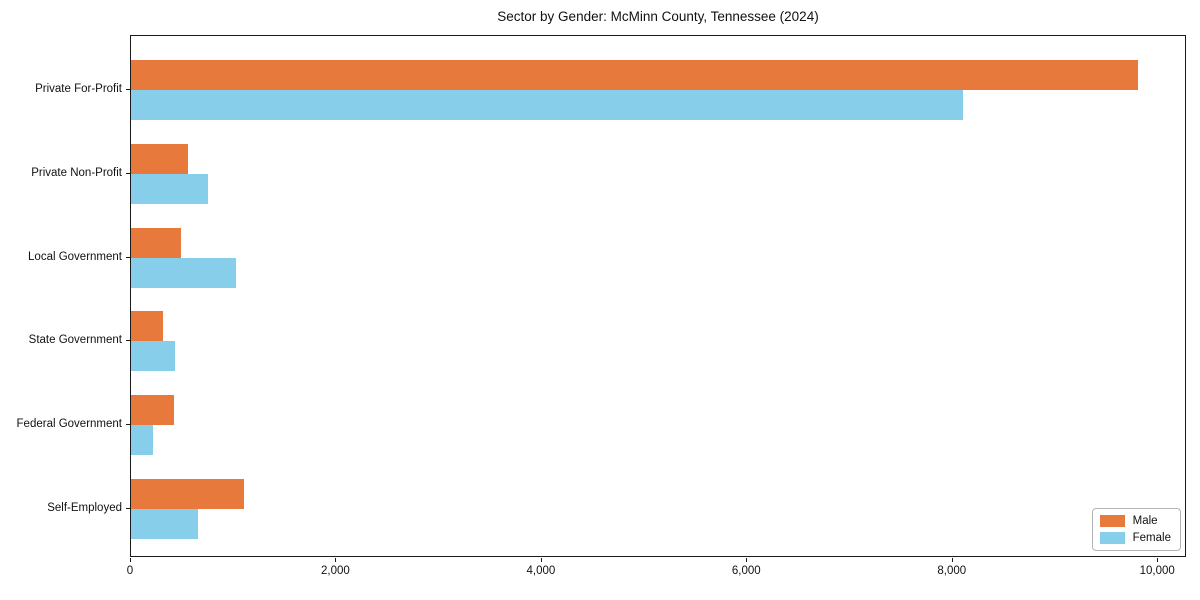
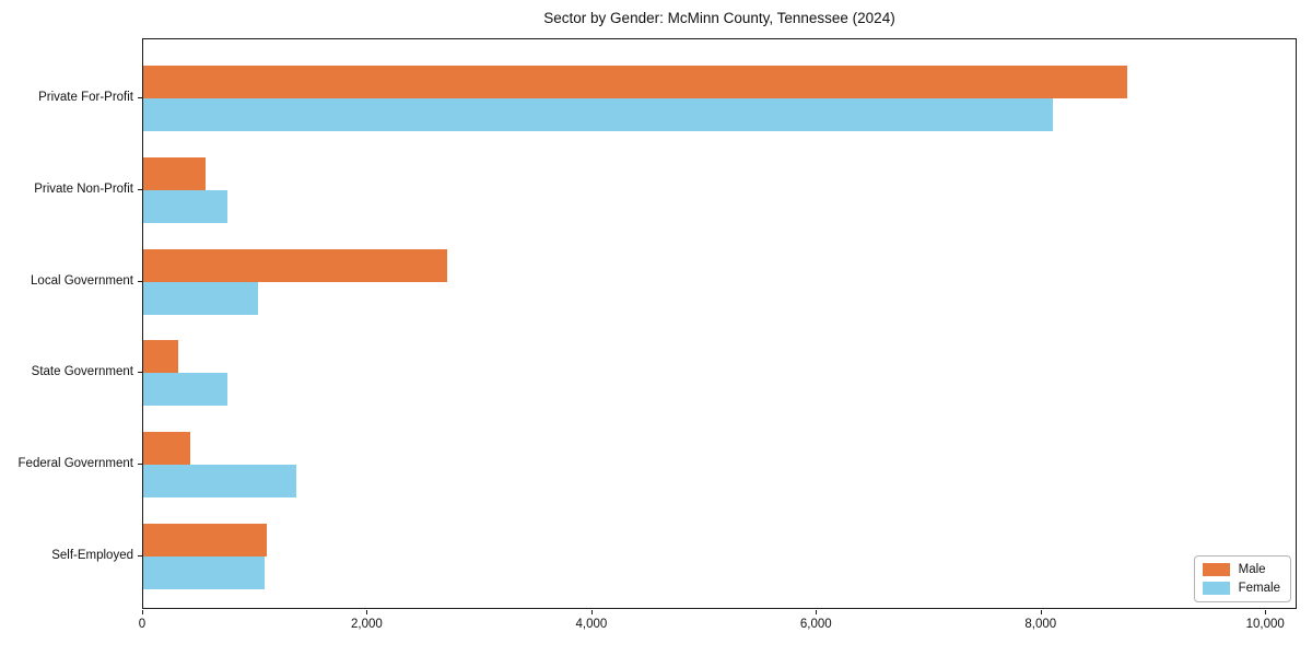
Male/Private For-Profit: 9800 -> 8760
Male/Local Government: 490 -> 2710
Female/State Government: 430 -> 750
Female/Federal Government: 210 -> 1360
Female/Self-Employed: 650 -> 1080
